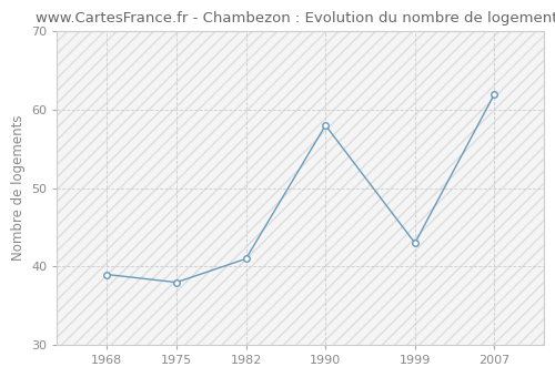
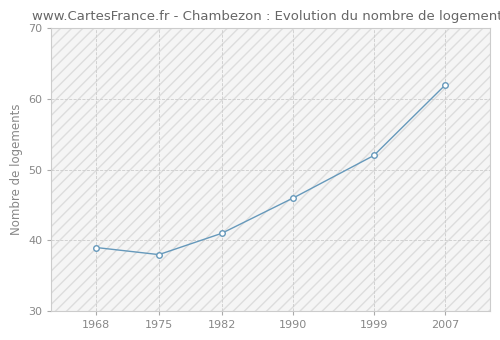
1990: 58 -> 46
1999: 43 -> 52
